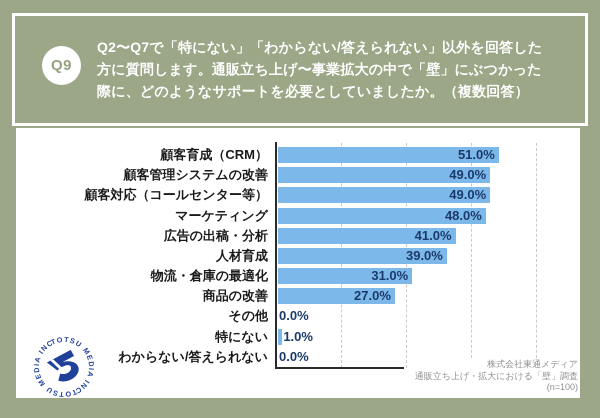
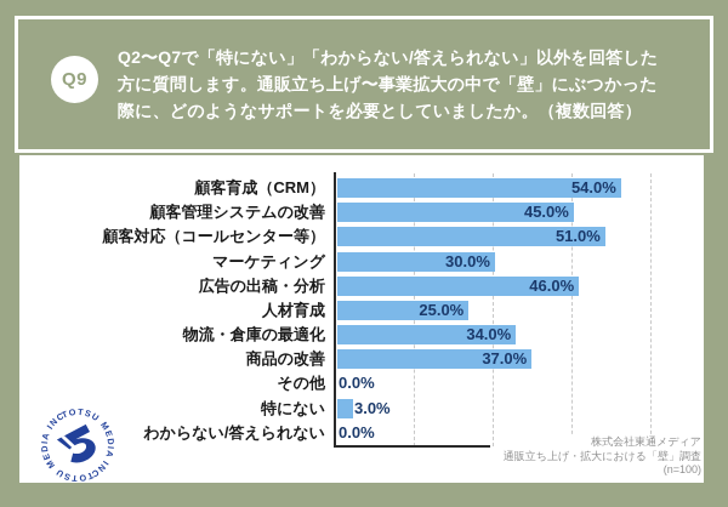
顧客育成（CRM）: 51.0% -> 54.0%
顧客管理システムの改善: 49.0% -> 45.0%
顧客対応（コールセンター等）: 49.0% -> 51.0%
マーケティング: 48.0% -> 30.0%
広告の出稿・分析: 41.0% -> 46.0%
人材育成: 39.0% -> 25.0%
物流・倉庫の最適化: 31.0% -> 34.0%
商品の改善: 27.0% -> 37.0%
特にない: 1.0% -> 3.0%
